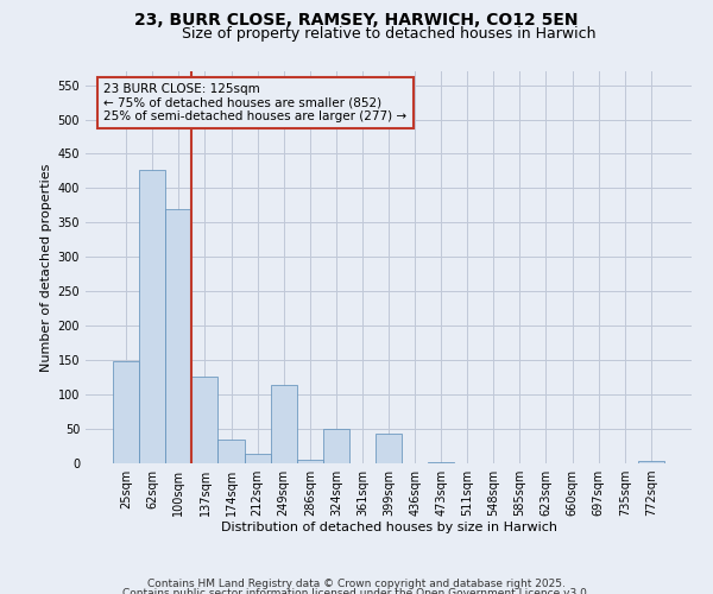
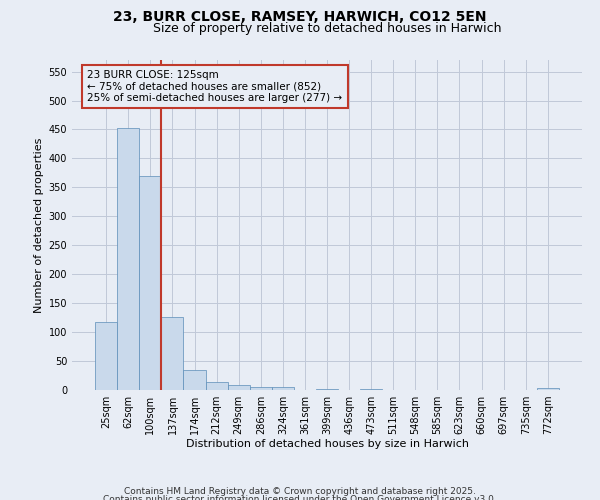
25sqm: 148 -> 118
62sqm: 426 -> 453
249sqm: 114 -> 8
324sqm: 50 -> 5
399sqm: 44 -> 1
